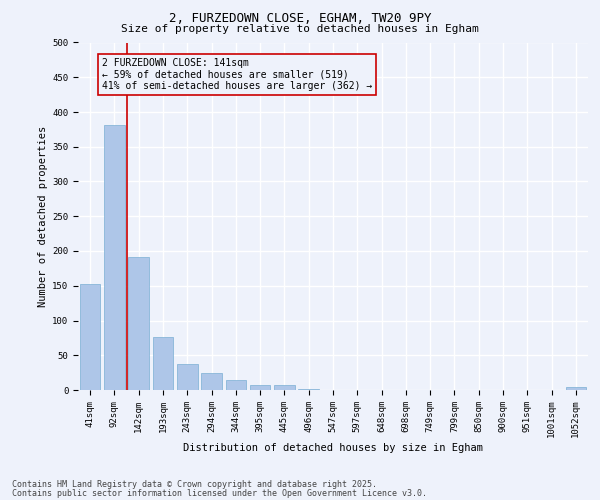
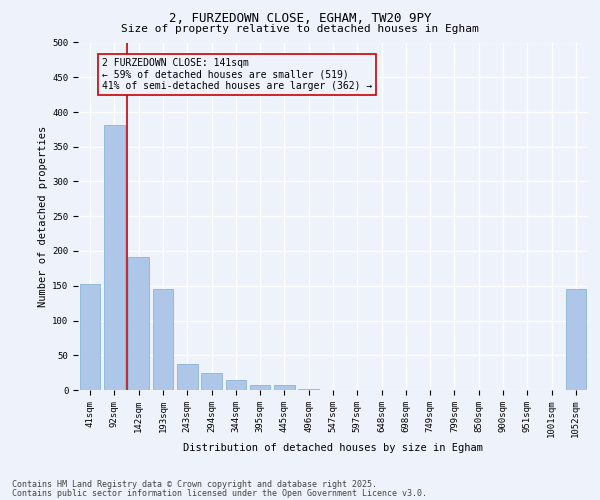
193sqm: 76 -> 146
1052sqm: 4 -> 146
